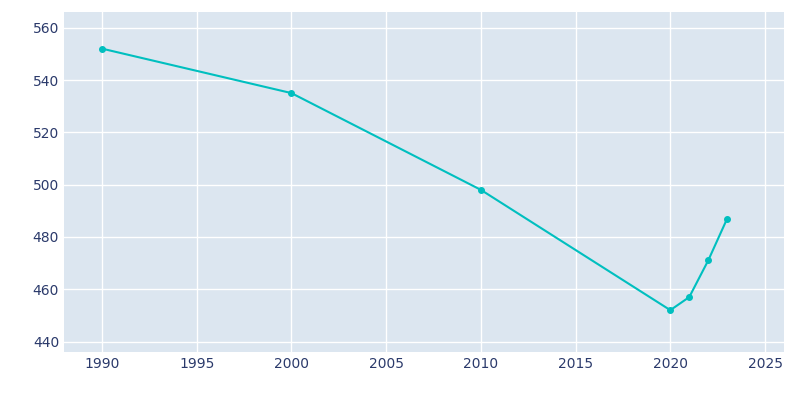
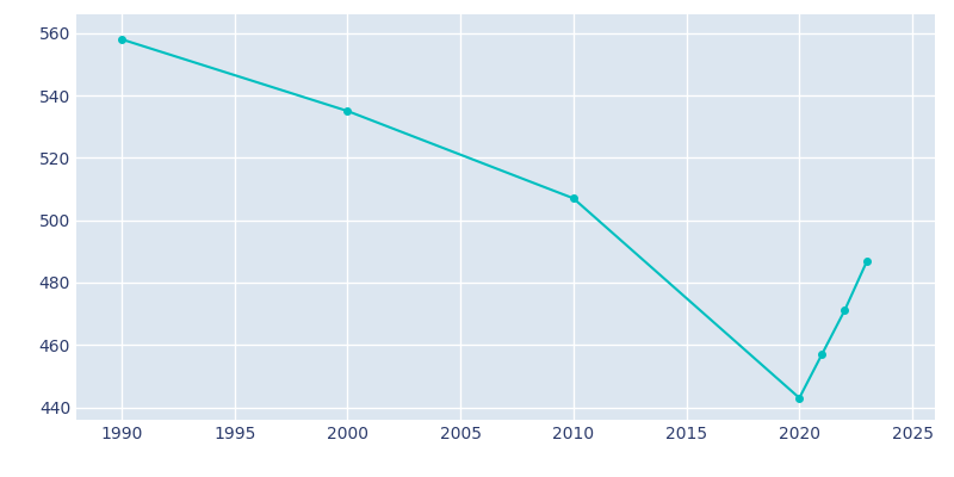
1990: 552 -> 558
2010: 498 -> 507
2020: 452 -> 443
